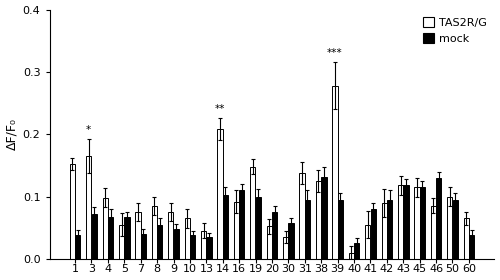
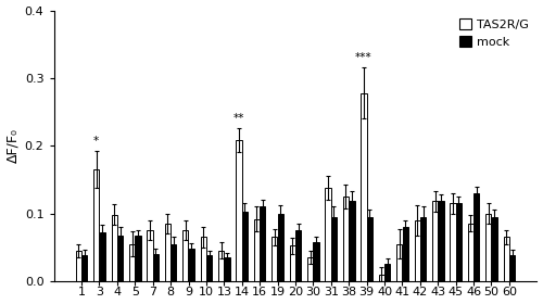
TAS2R/G/1: 0.152 -> 0.045
TAS2R/G/19: 0.148 -> 0.065
mock/38: 0.132 -> 0.118
